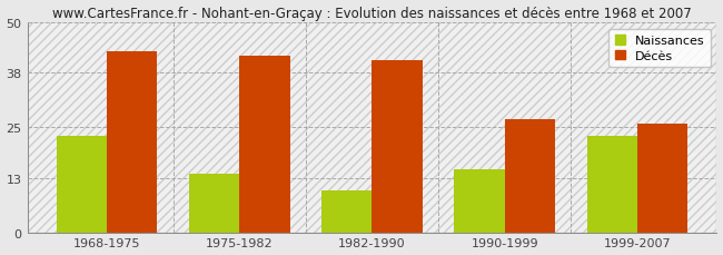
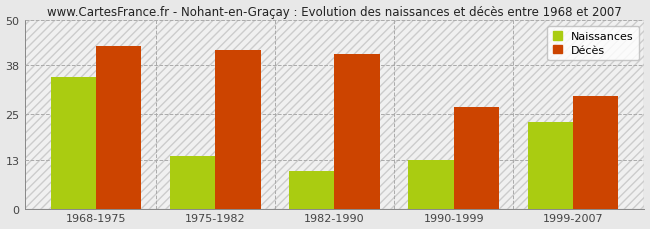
Naissances/1968-1975: 23 -> 35
Naissances/1990-1999: 15 -> 13
Décès/1999-2007: 26 -> 30
